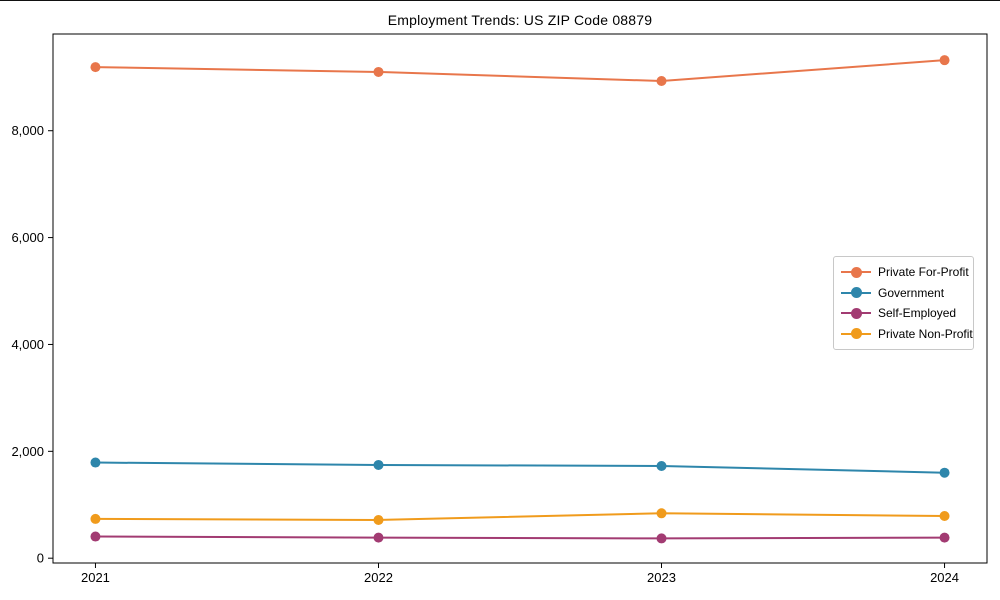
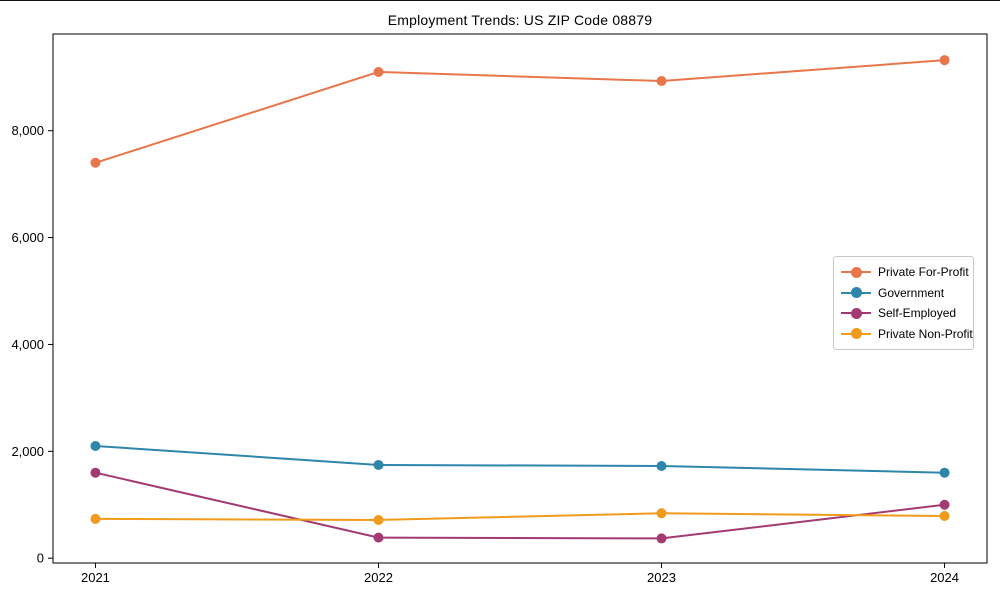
Private For-Profit/2021: 9200 -> 7400
Government/2021: 1800 -> 2100
Self-Employed/2021: 400 -> 1600
Self-Employed/2024: 400 -> 1000
